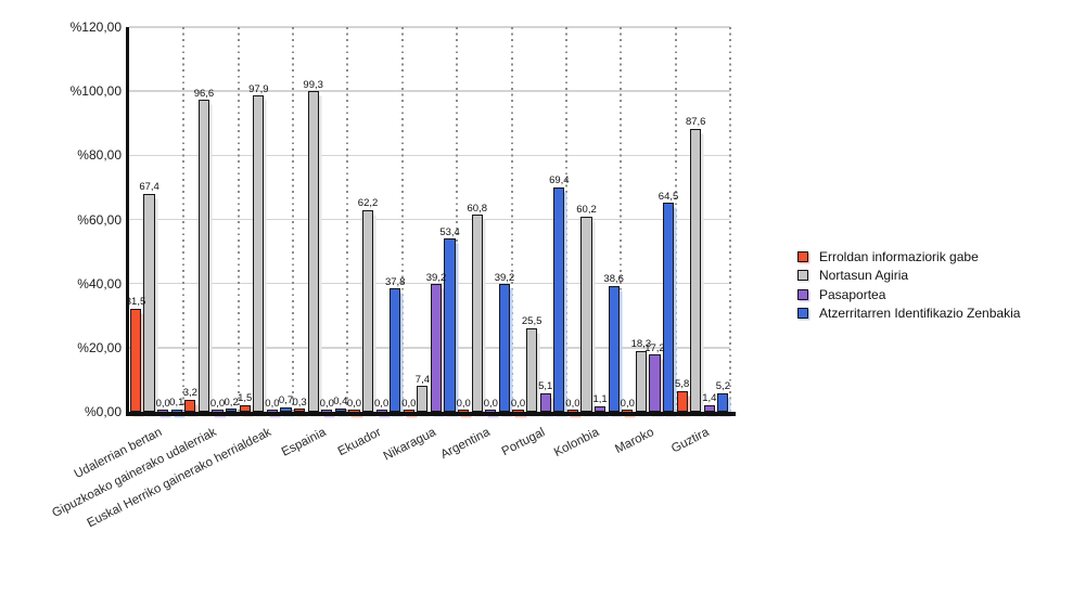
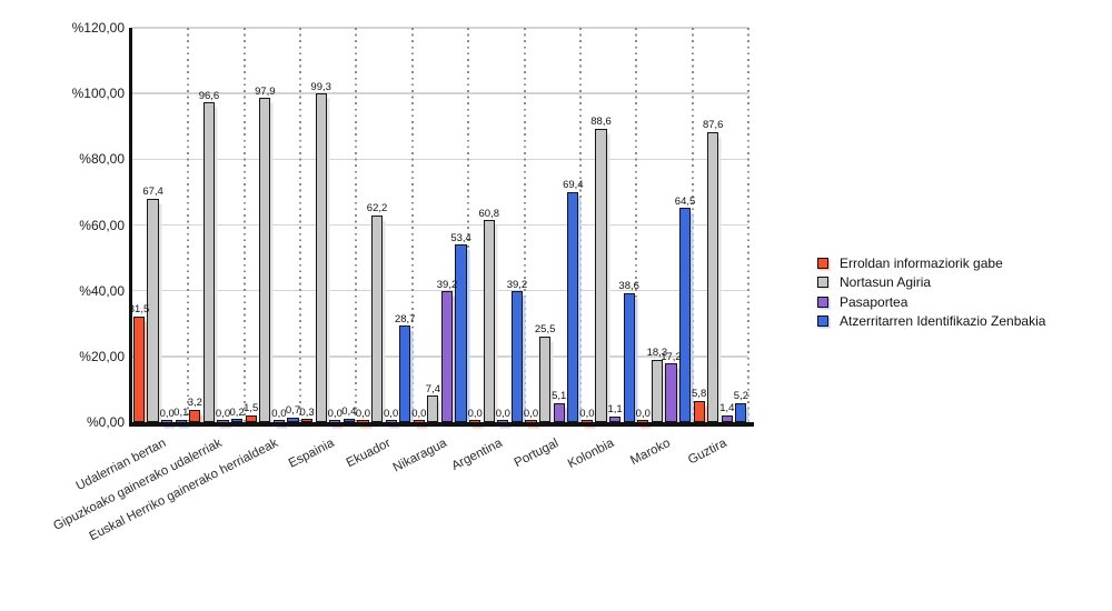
Atzerritarren Identifikazio Zenbakia/Ekuador: 37,8 -> 28,7
Nortasun Agiria/Kolonbia: 60,2 -> 88,6
